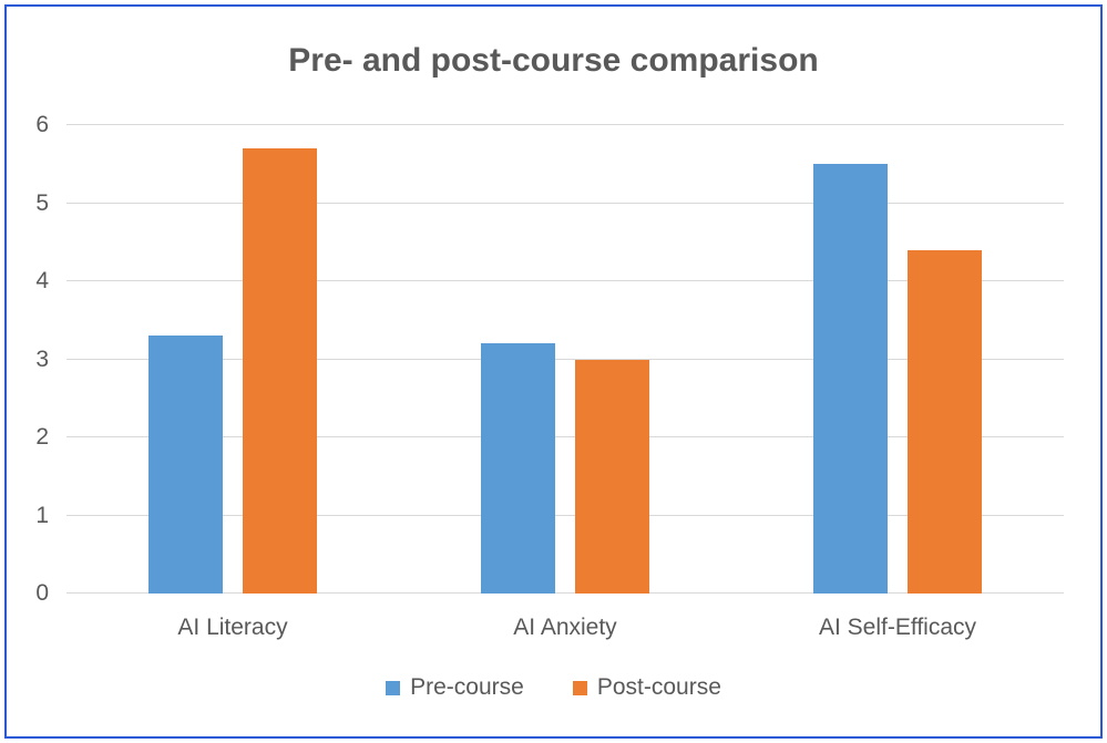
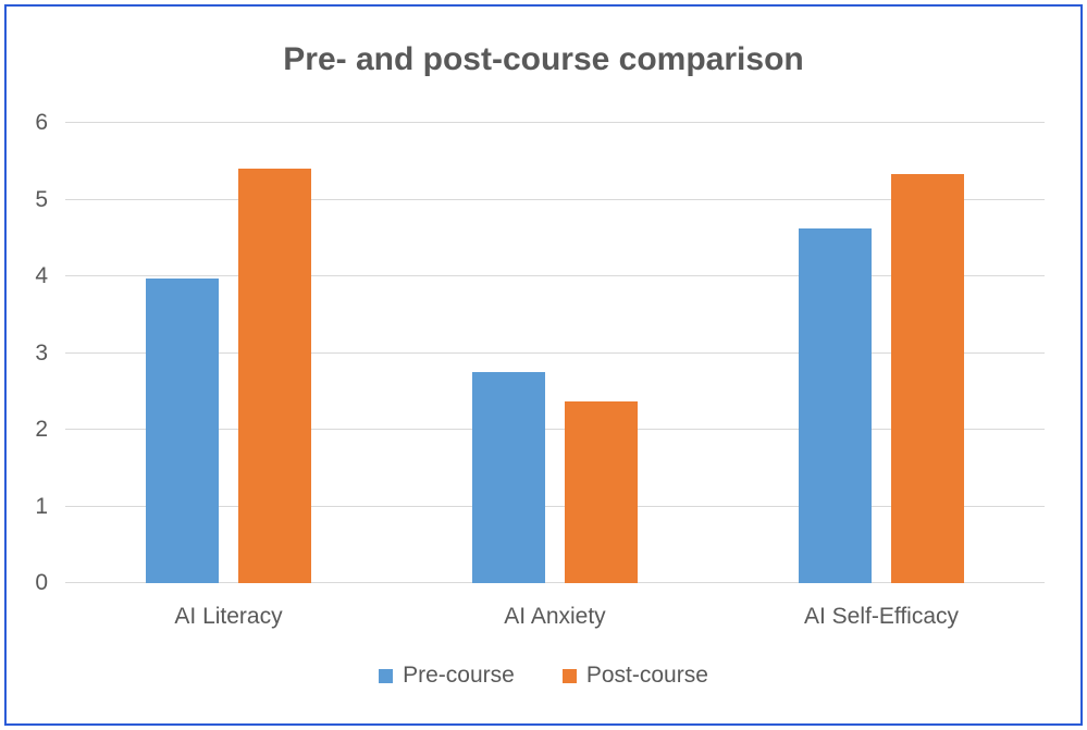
Pre-course/AI Literacy: 3.3 -> 4.0
Post-course/AI Literacy: 5.7 -> 5.4
Pre-course/AI Anxiety: 3.2 -> 2.8
Post-course/AI Anxiety: 3.0 -> 2.4
Pre-course/AI Self-Efficacy: 5.5 -> 4.6
Post-course/AI Self-Efficacy: 4.4 -> 5.3
